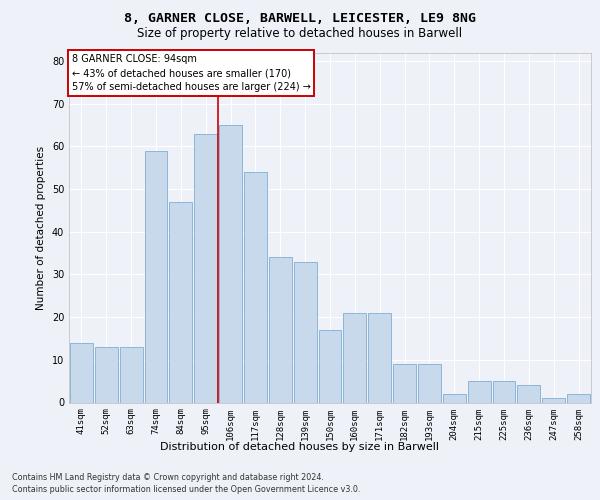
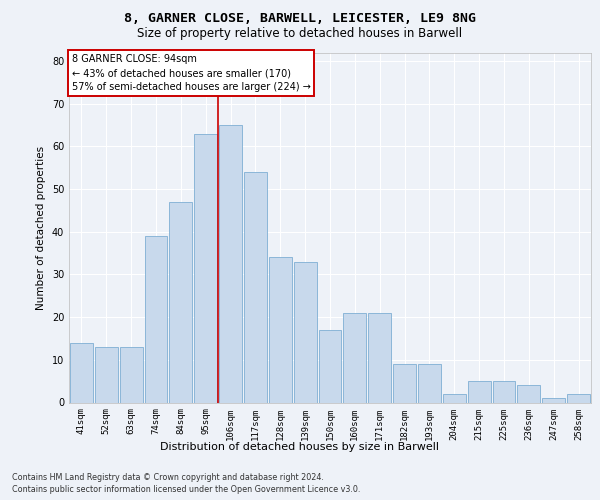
74sqm: 59 -> 39
